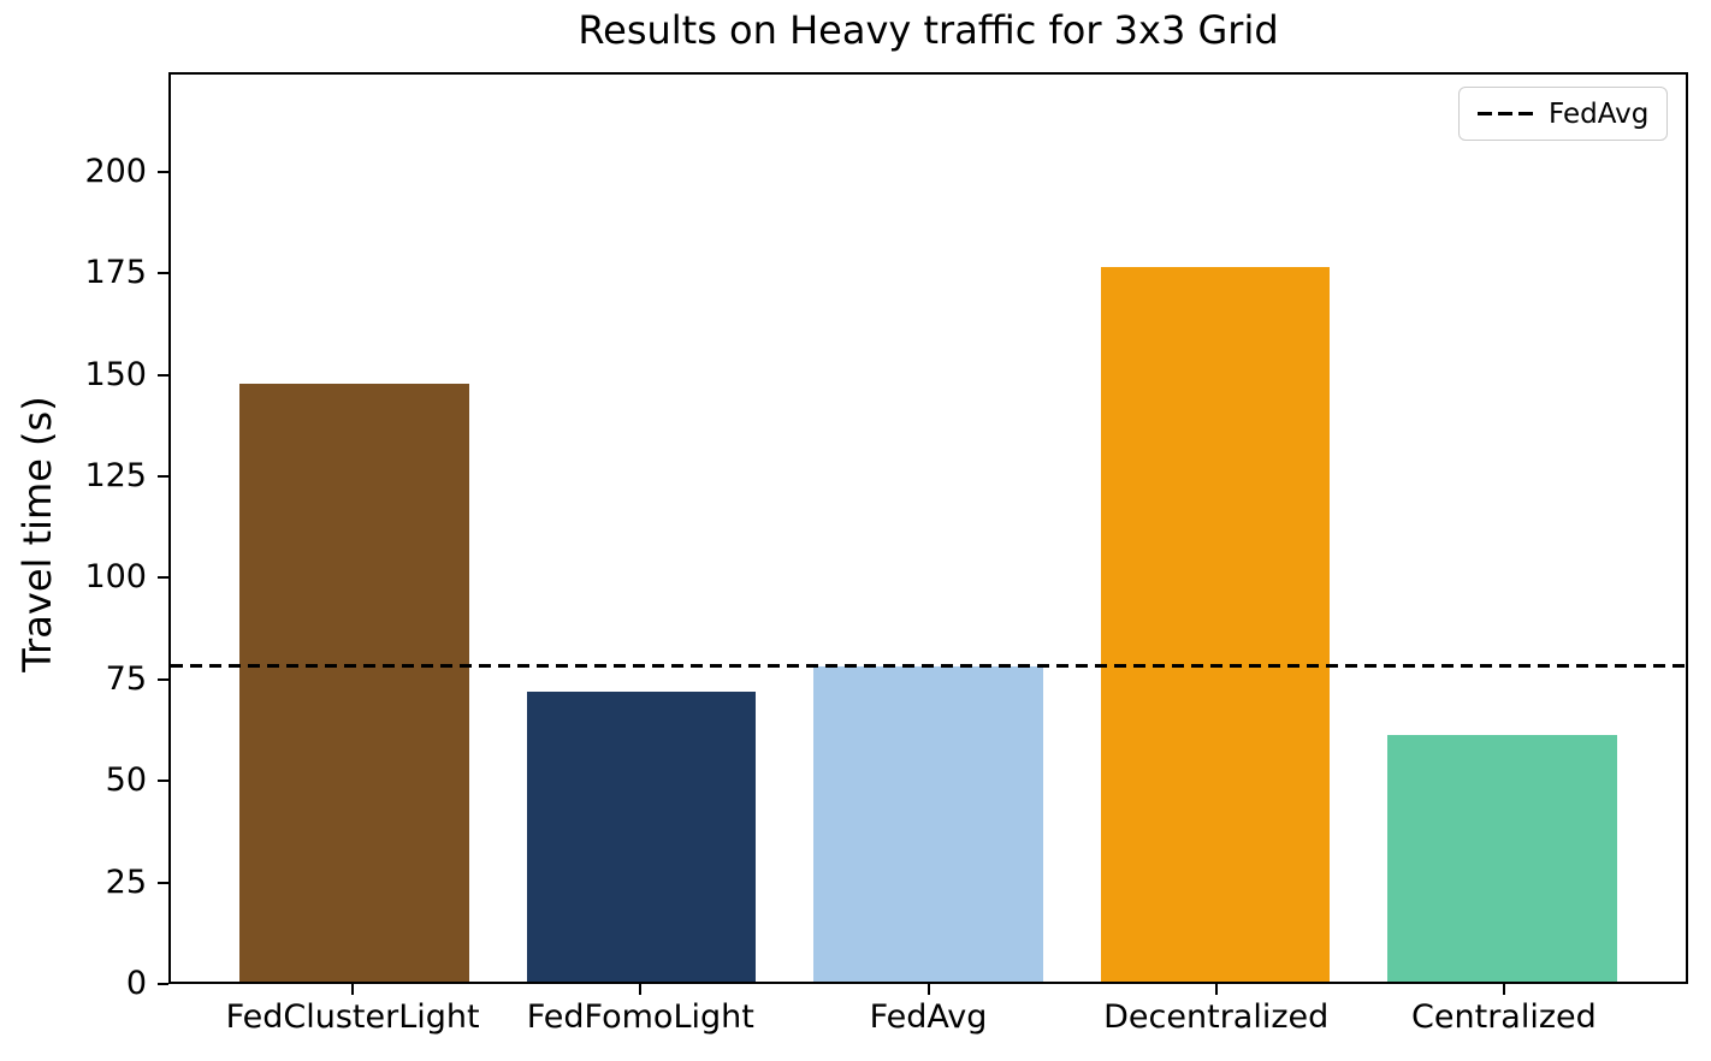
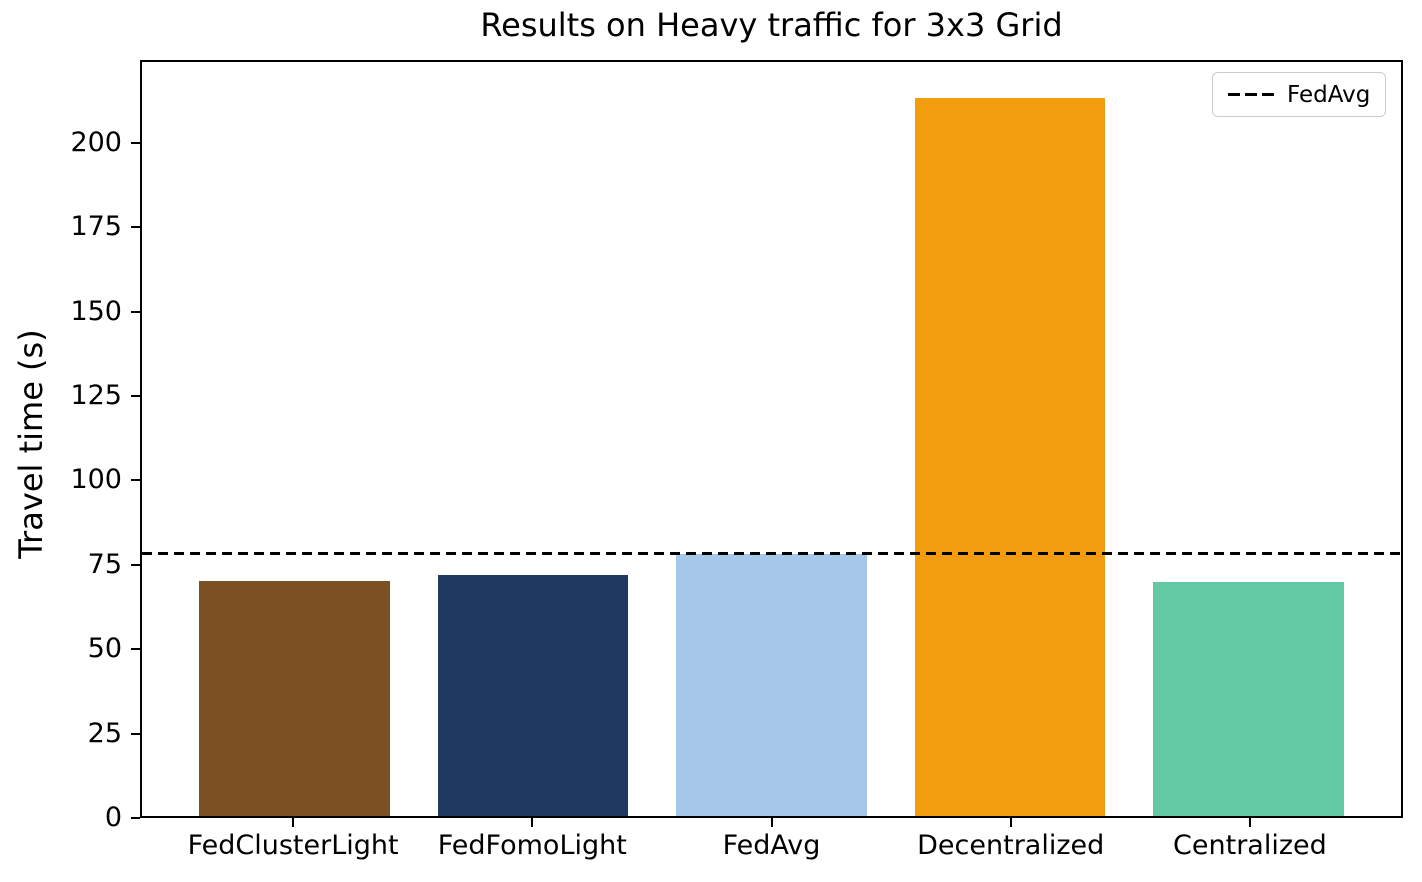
FedClusterLight: 148 -> 70
Decentralized: 177 -> 214
Centralized: 61 -> 70
